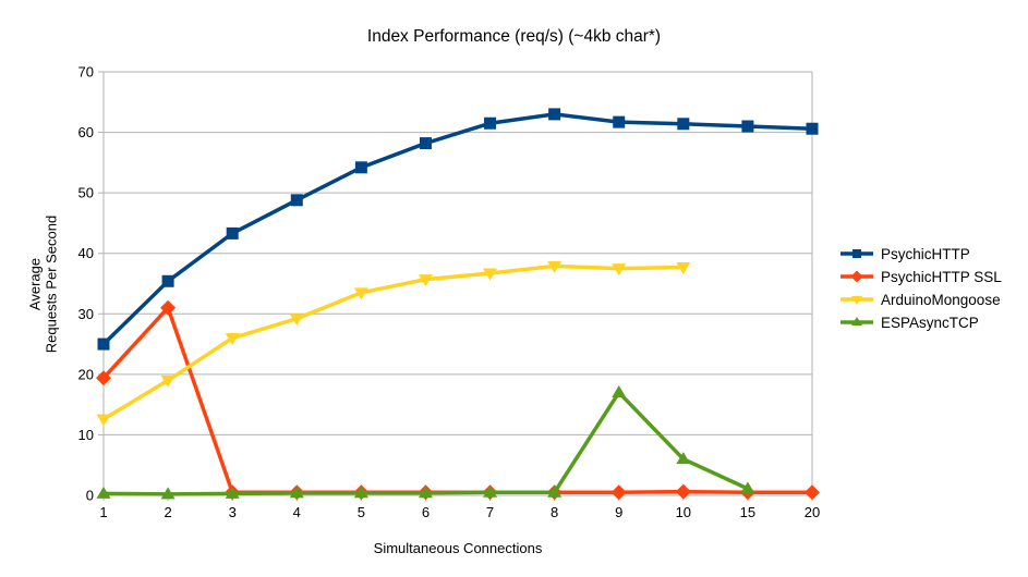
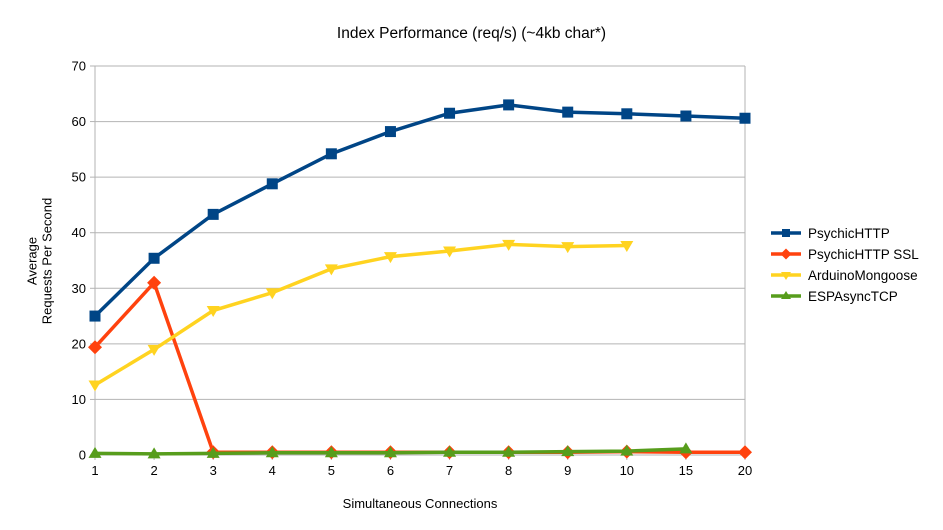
ESPAsyncTCP/9: 17 -> 1
ESPAsyncTCP/10: 6 -> 1
